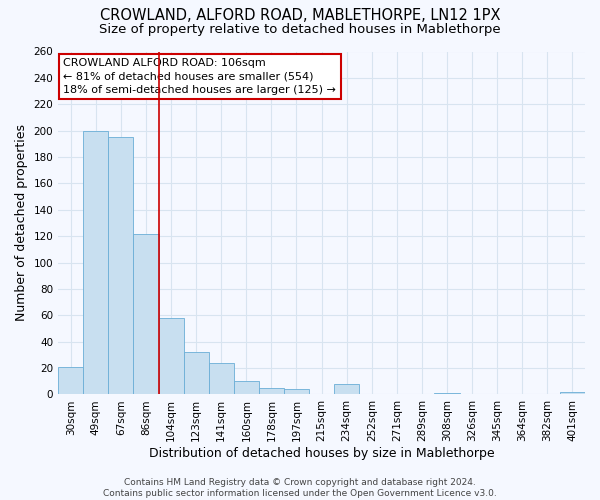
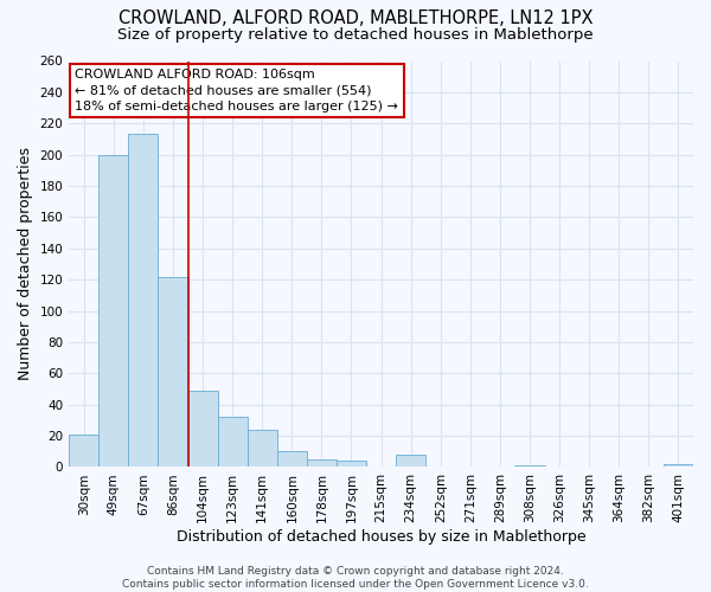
67sqm: 195 -> 213
104sqm: 58 -> 49
